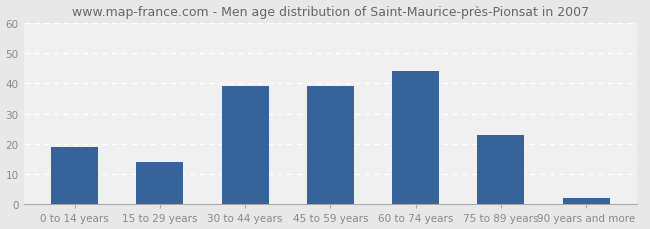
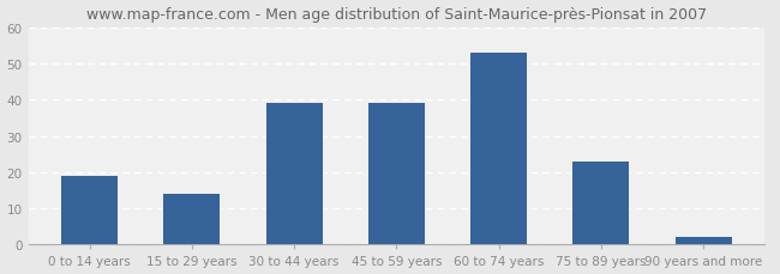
60 to 74 years: 44 -> 53
